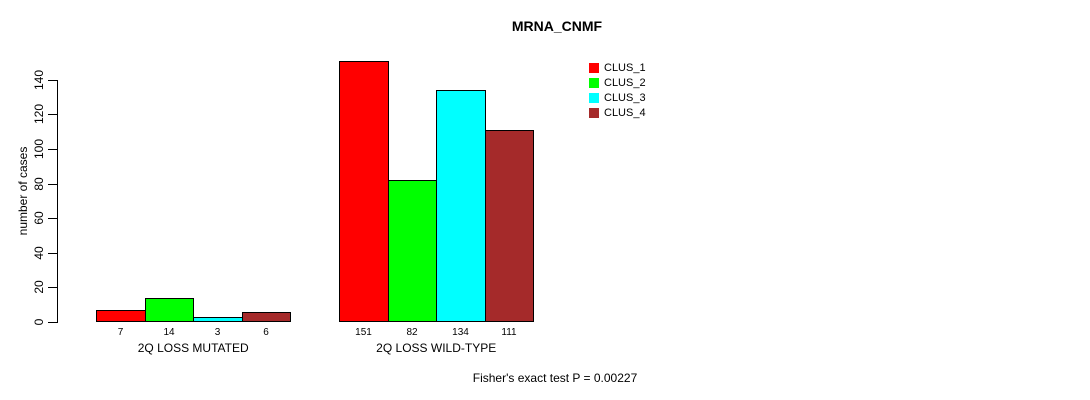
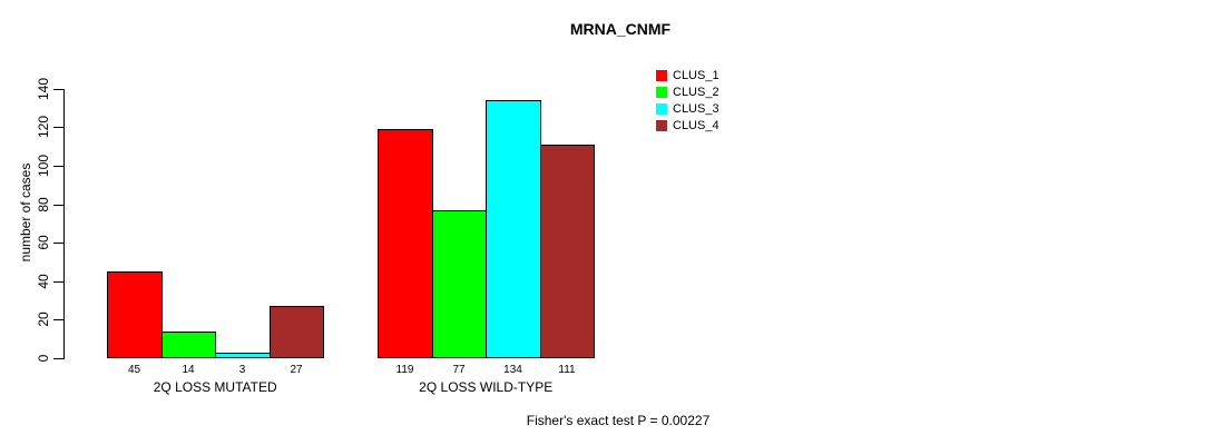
CLUS_1/2Q LOSS MUTATED: 7 -> 45
CLUS_4/2Q LOSS MUTATED: 6 -> 27
CLUS_1/2Q LOSS WILD-TYPE: 151 -> 119
CLUS_2/2Q LOSS WILD-TYPE: 82 -> 77
